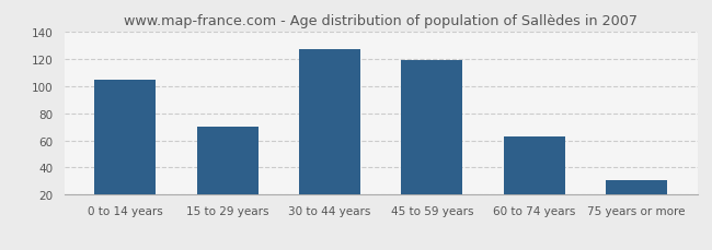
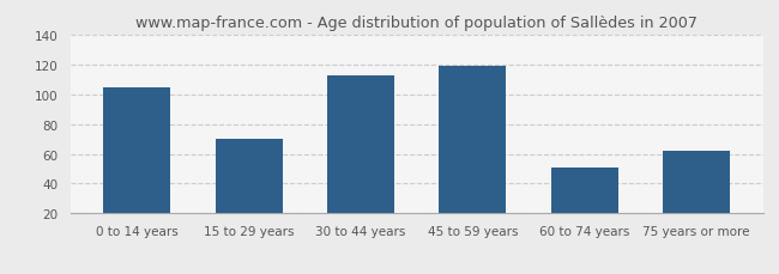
30 to 44 years: 127 -> 113
60 to 74 years: 63 -> 51
75 years or more: 31 -> 62
